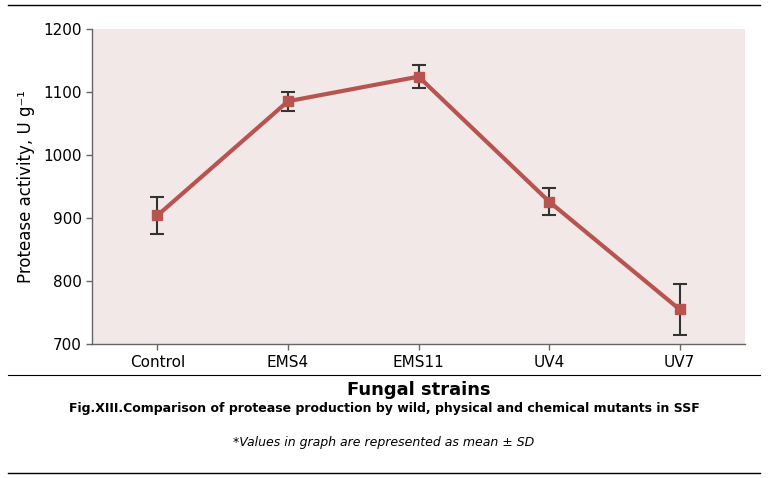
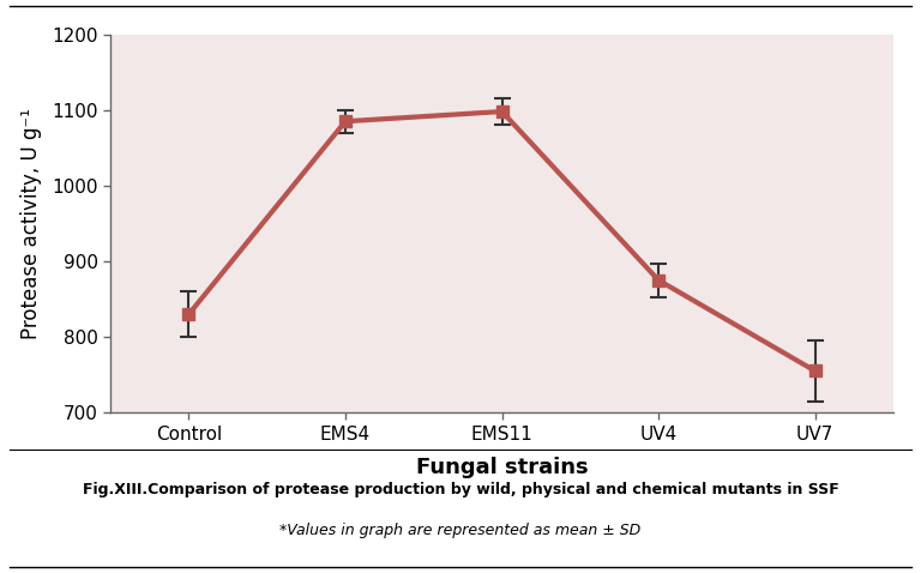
Control: 904 -> 830
EMS11: 1124 -> 1098
UV4: 926 -> 875
